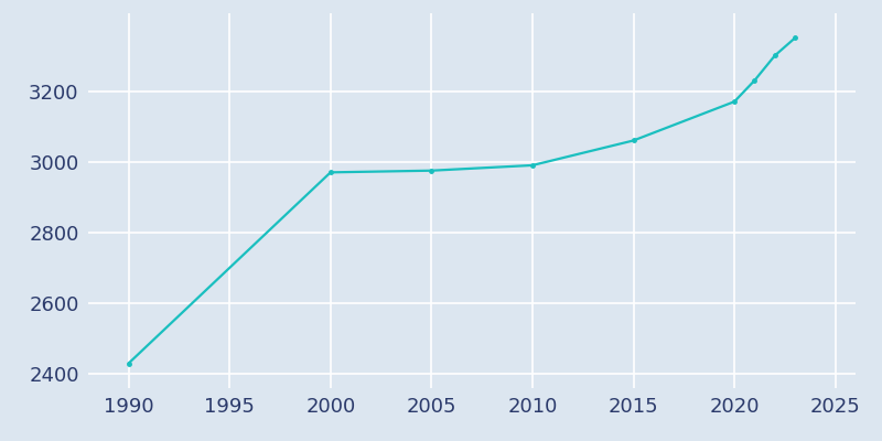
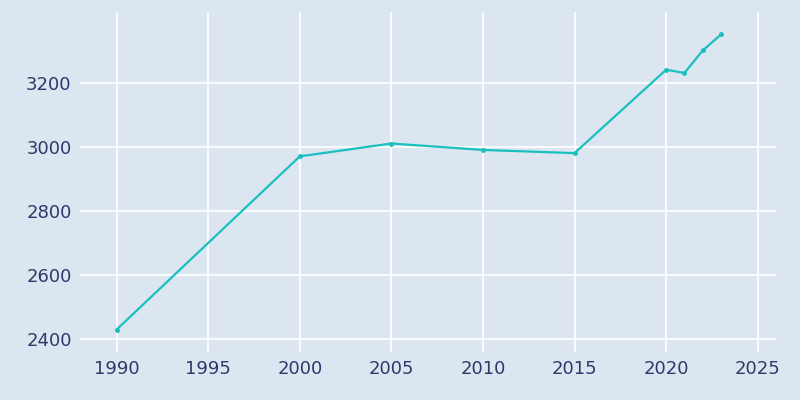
2005: 2975 -> 3010
2015: 3060 -> 2980
2020: 3170 -> 3240
